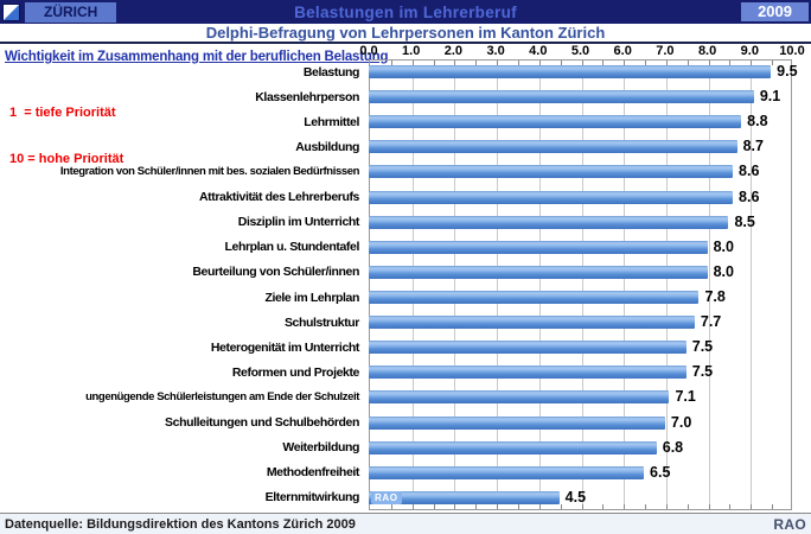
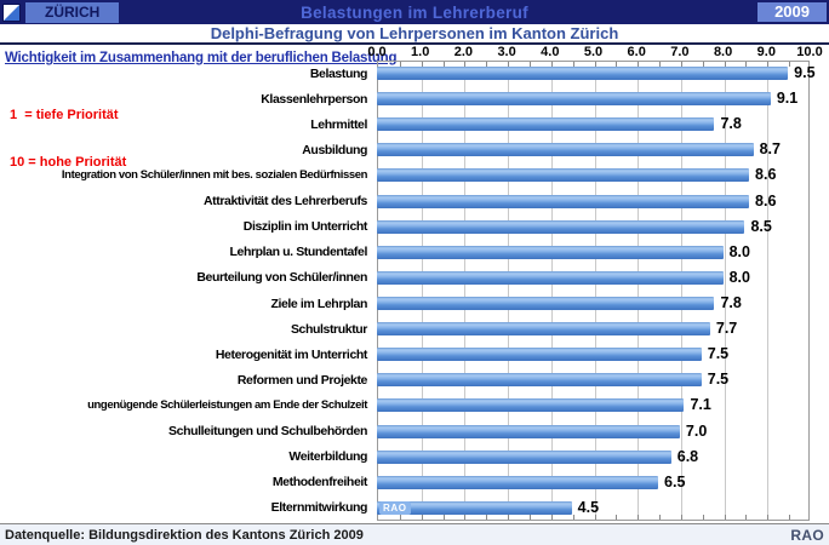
Lehrmittel: 8.8 -> 7.8
